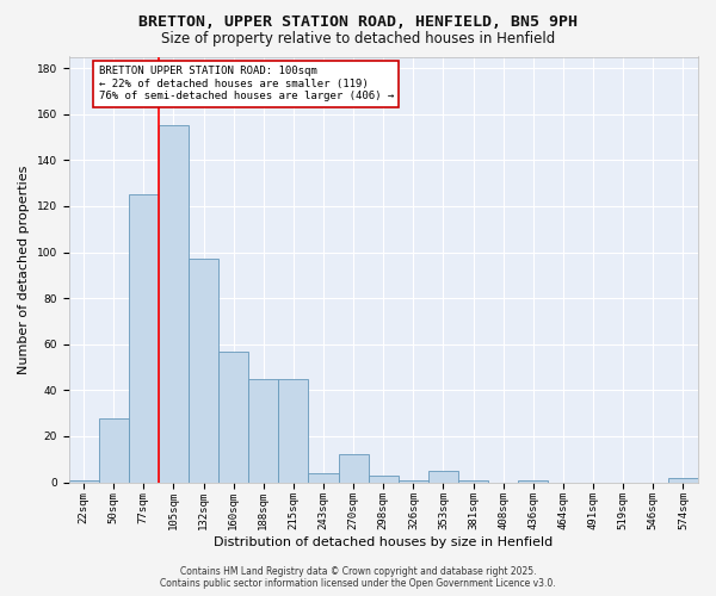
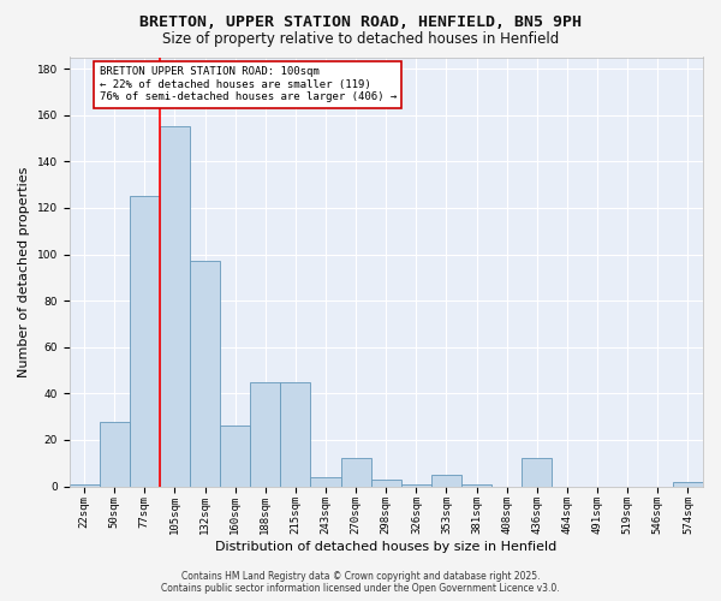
160sqm: 57 -> 26
436sqm: 1 -> 12
